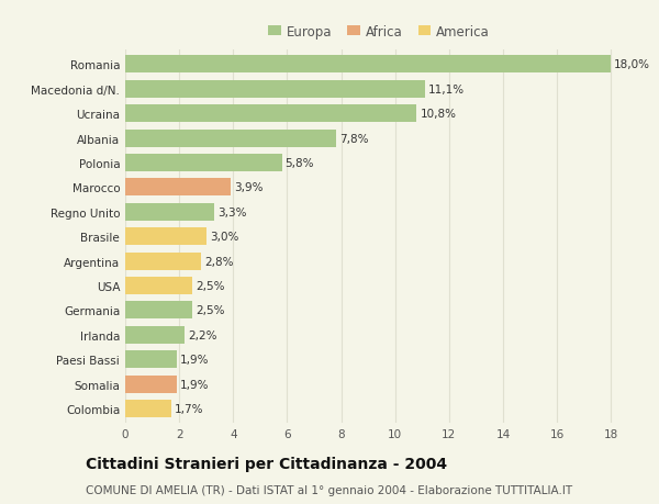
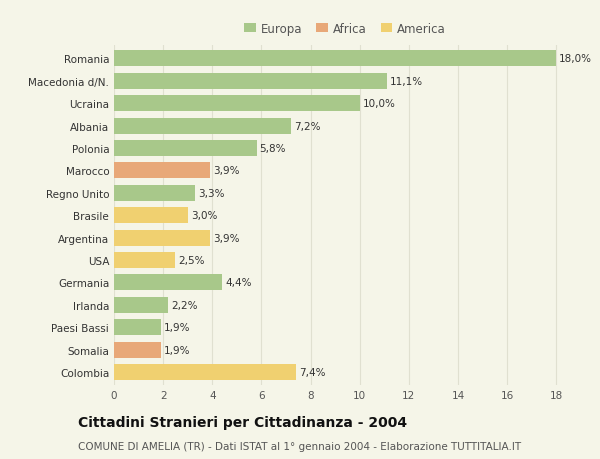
Ucraina: 10,8% -> 10,0%
Albania: 7,8% -> 7,2%
Argentina: 2,8% -> 3,9%
Germania: 2,5% -> 4,4%
Colombia: 1,7% -> 7,4%
